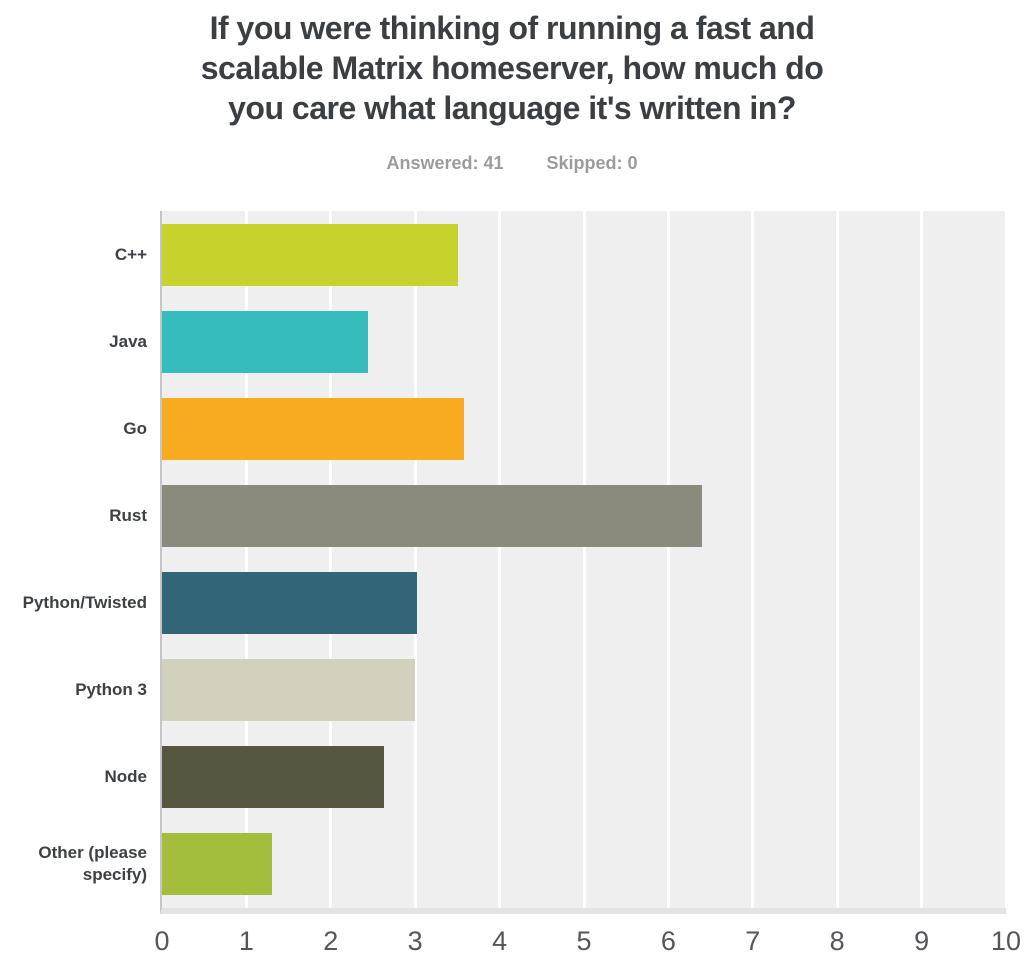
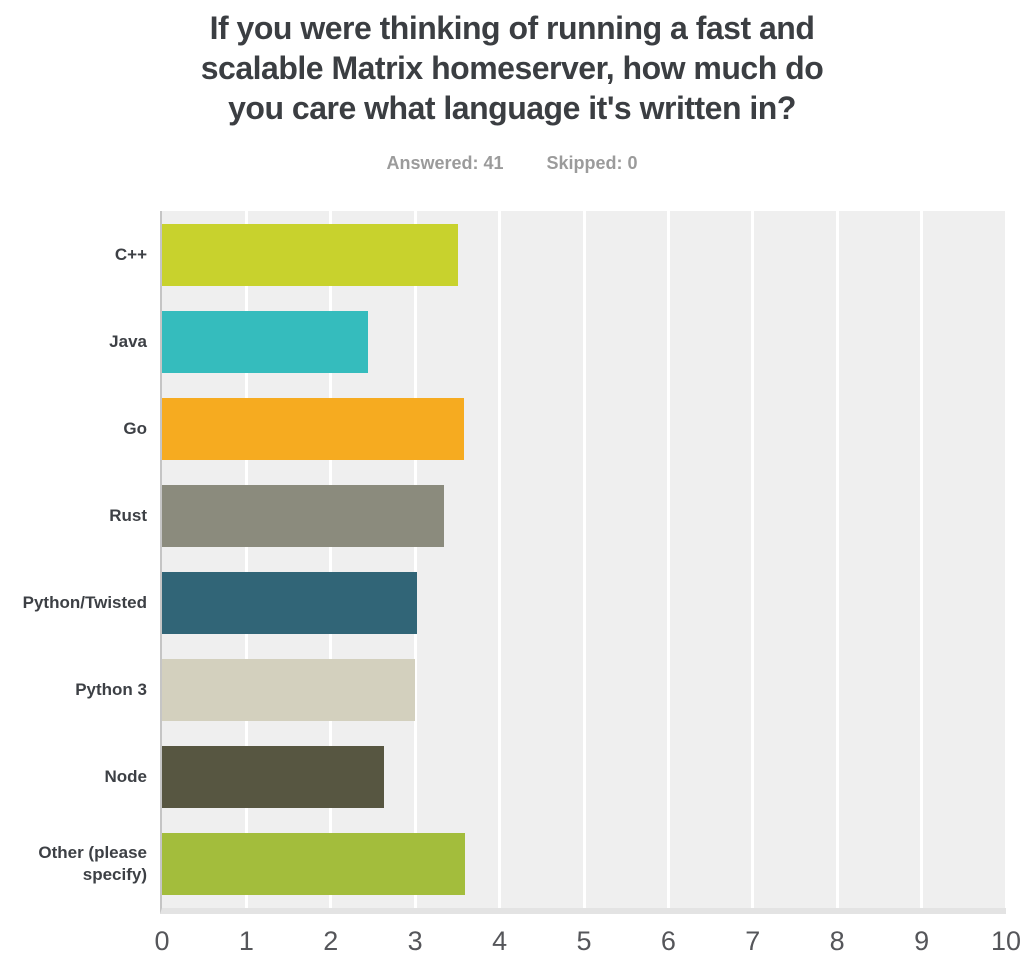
Rust: 6.4 -> 3.3
Other (please specify): 1.3 -> 3.6
